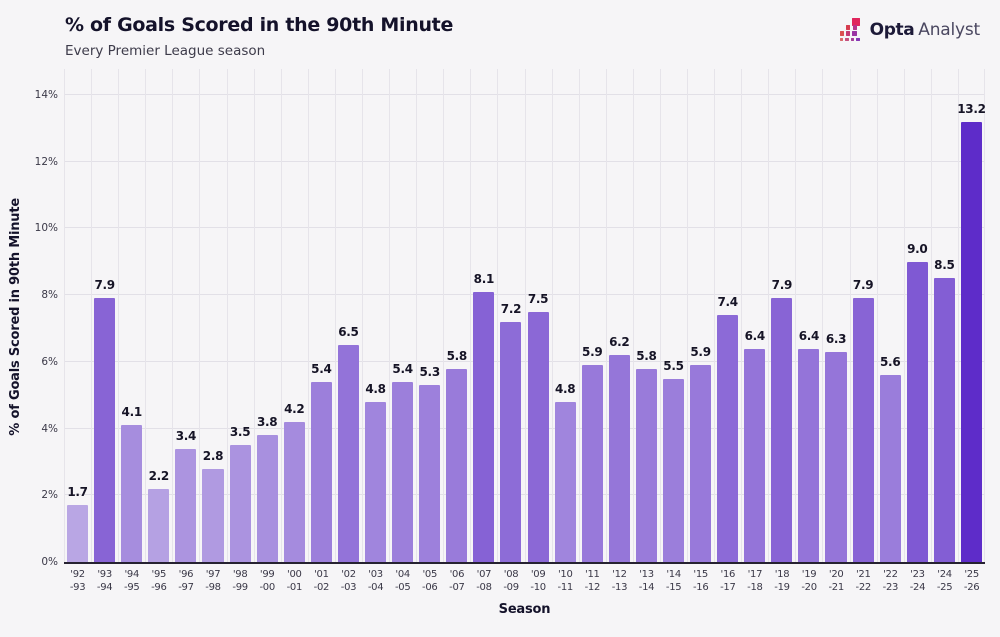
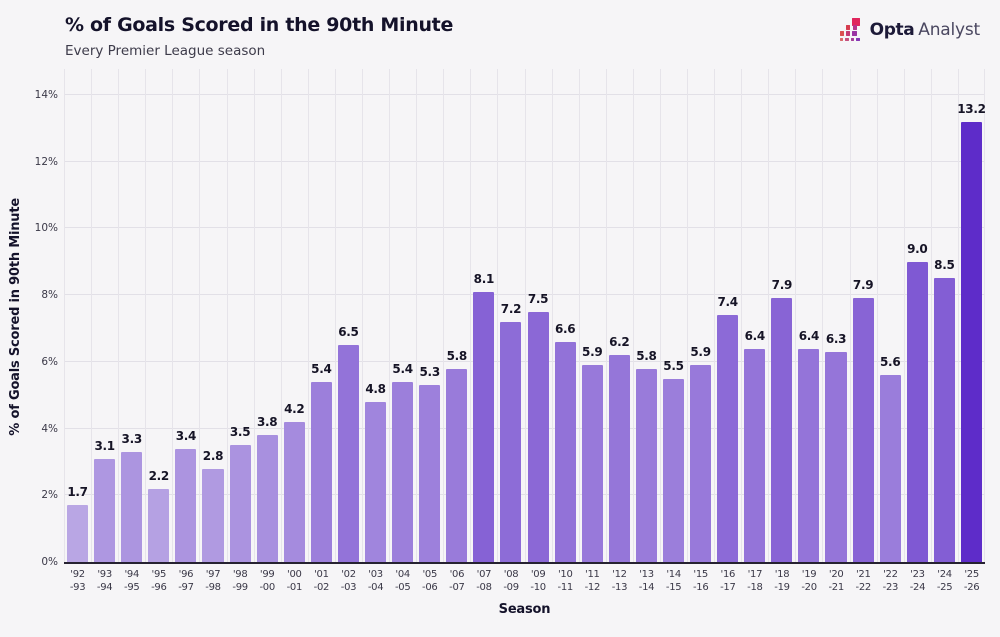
'93-94: 7.9 -> 3.1
'94-95: 4.1 -> 3.3
'10-11: 4.8 -> 6.6
